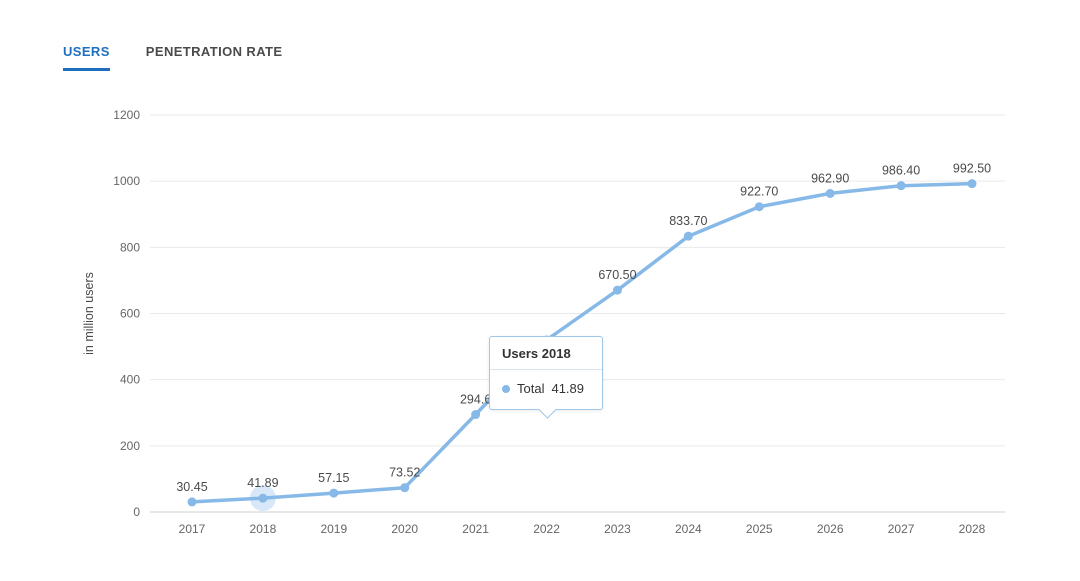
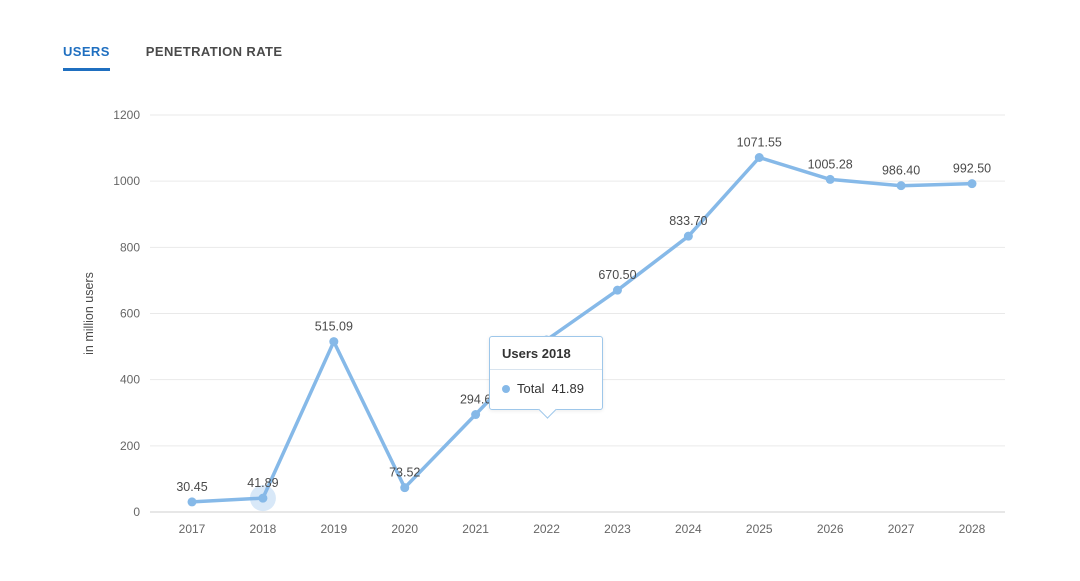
2019: 57.15 -> 515.09
2025: 922.70 -> 1071.55
2026: 962.90 -> 1005.28
